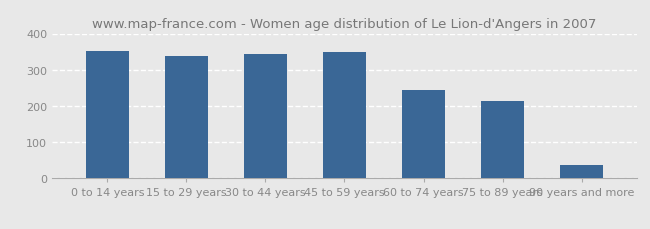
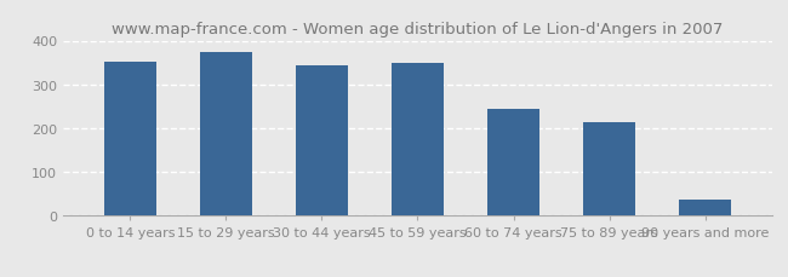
15 to 29 years: 337 -> 375
